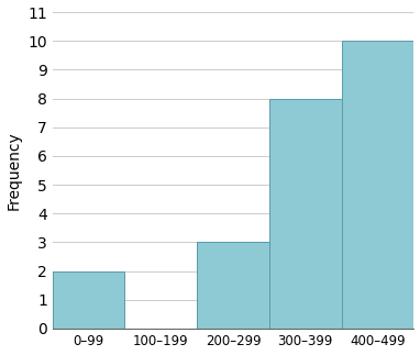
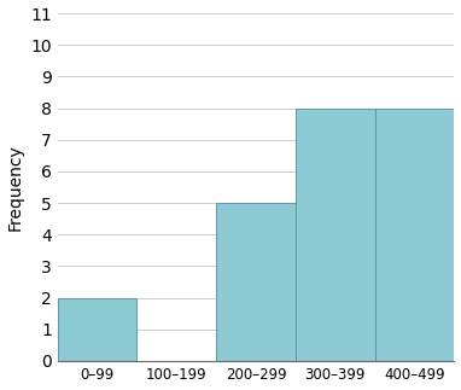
200–299: 3 -> 5
400–499: 10 -> 8
